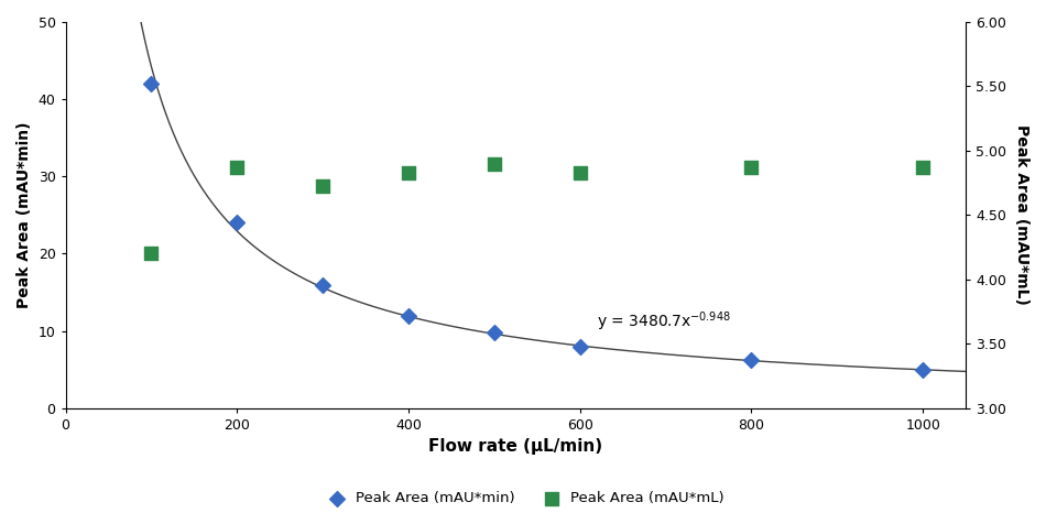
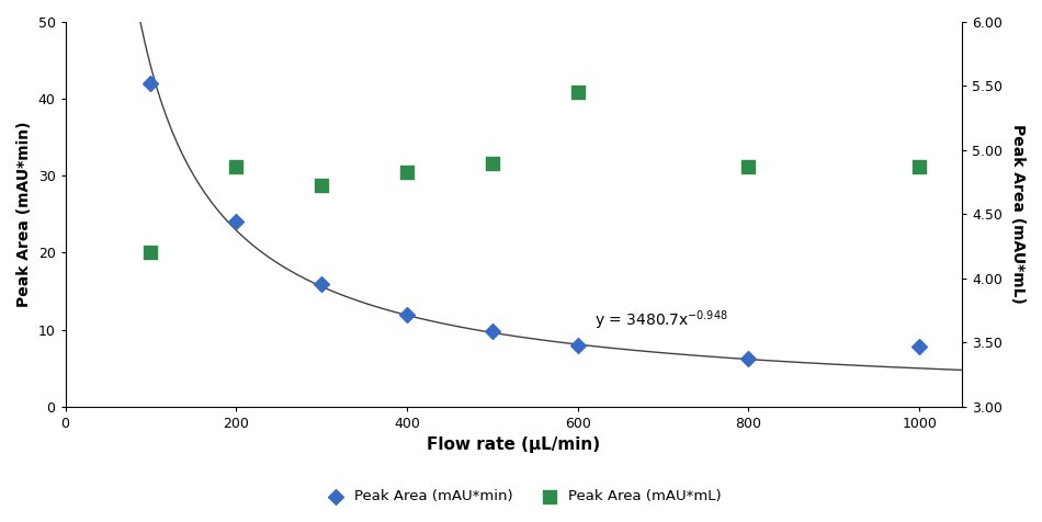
Peak Area (mAU*mL)/600: 4.83 -> 5.45
Peak Area (mAU*min)/1000: 5.0 -> 7.8
